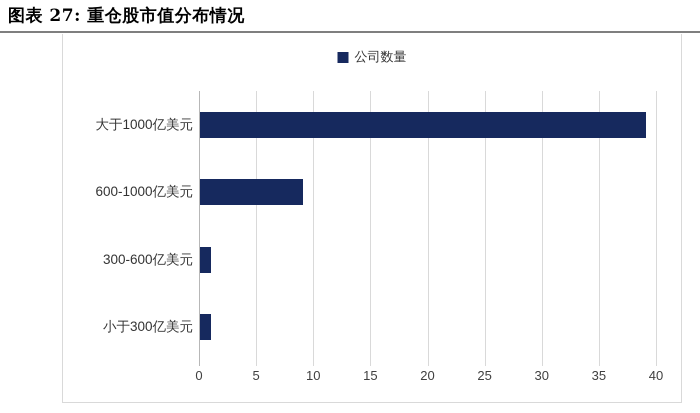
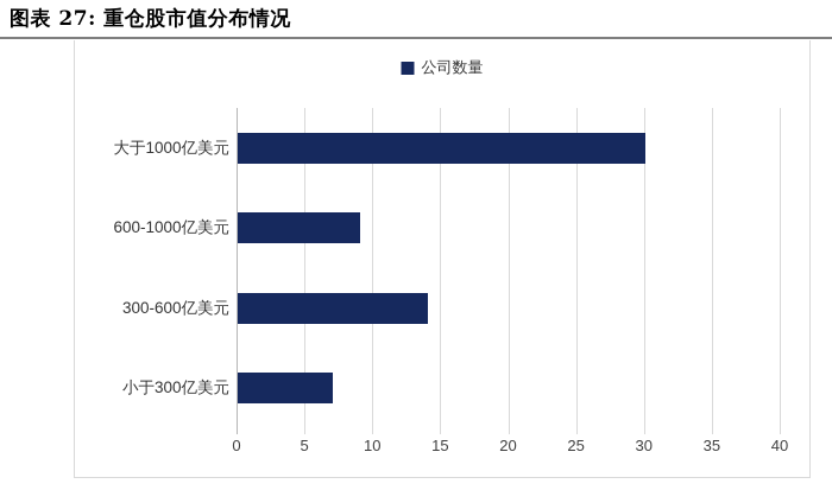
大于1000亿美元: 39 -> 30
300-600亿美元: 1 -> 14
小于300亿美元: 1 -> 7
